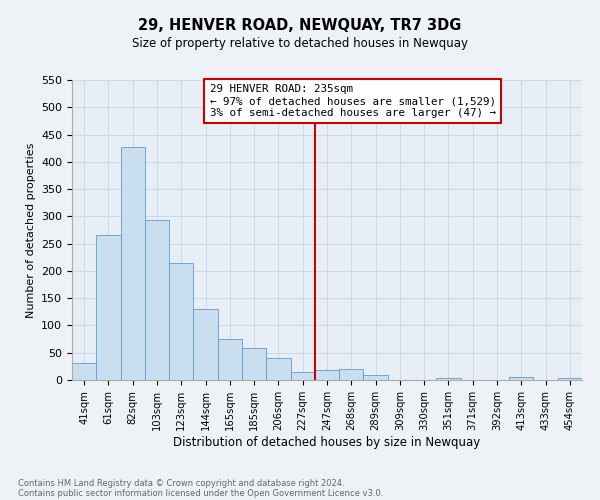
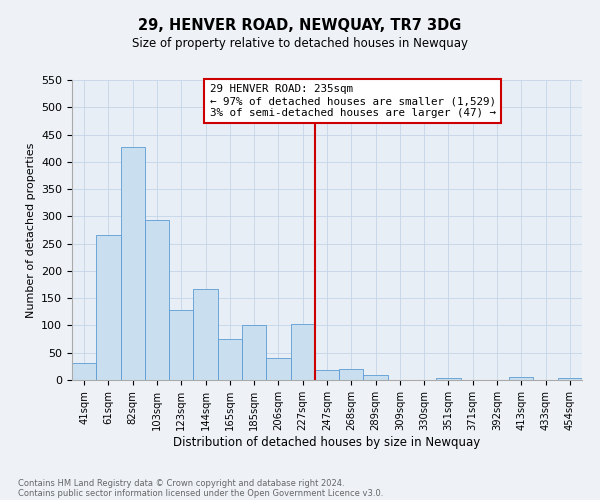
123sqm: 215 -> 128
144sqm: 130 -> 166
185sqm: 59 -> 100
227sqm: 15 -> 102
